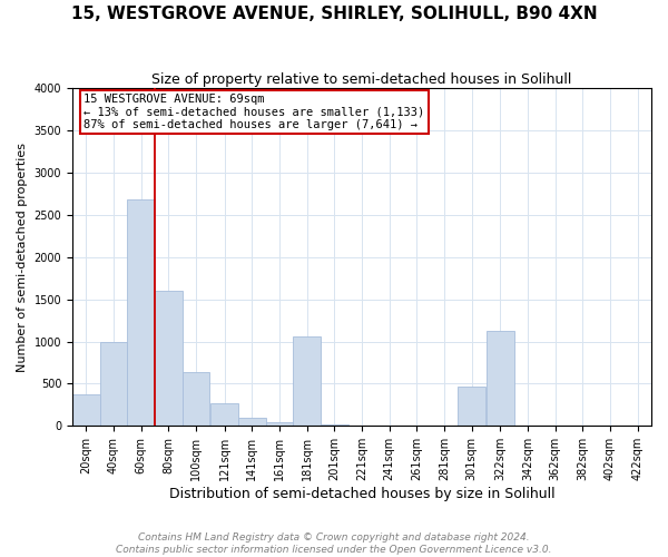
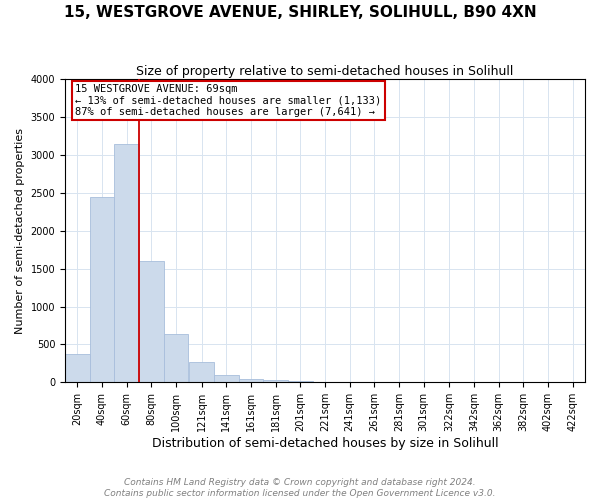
40sqm: 1000 -> 2450
60sqm: 2680 -> 3150
181sqm: 1060 -> 30
301sqm: 460 -> 0
322sqm: 1120 -> 0
